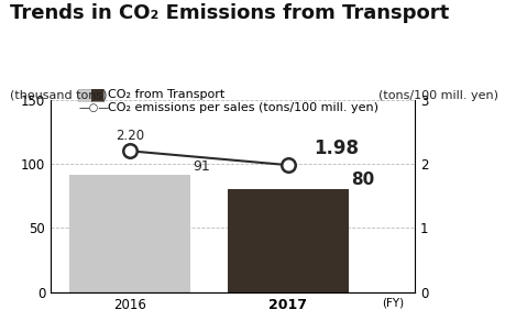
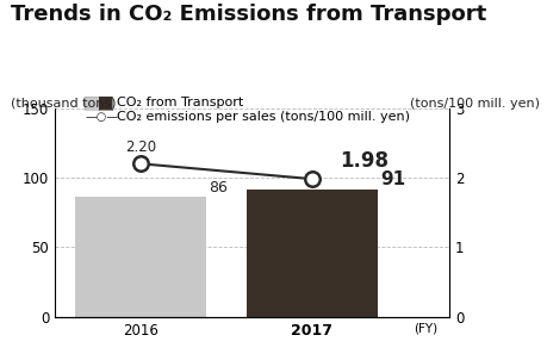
2016: 91 -> 86
2017: 80 -> 91
